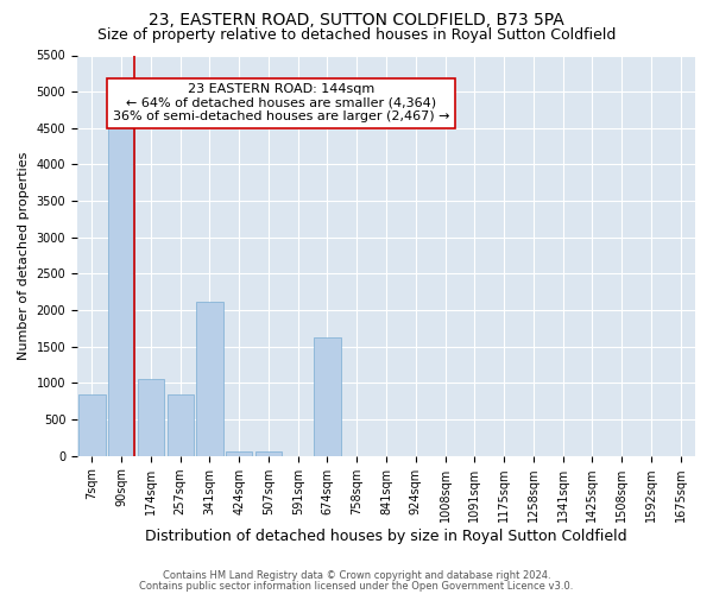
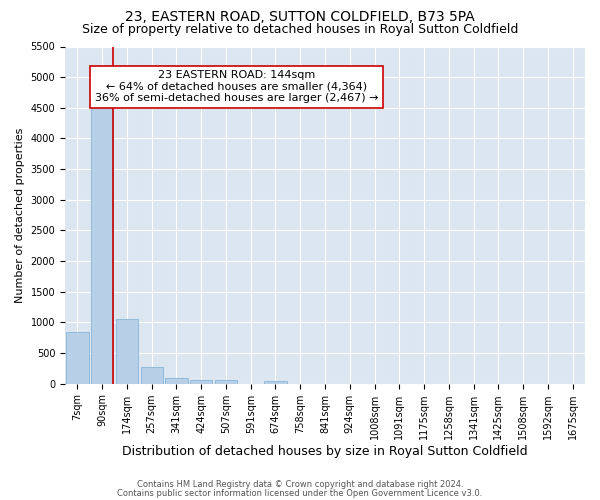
257sqm: 840 -> 280
341sqm: 2120 -> 90
674sqm: 1620 -> 50
